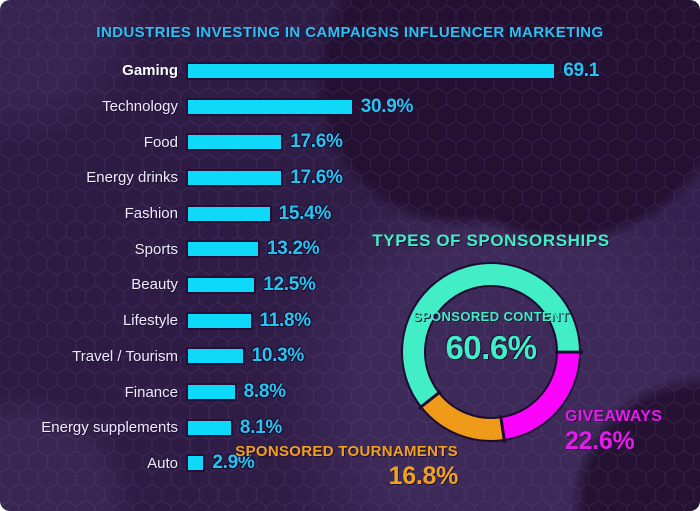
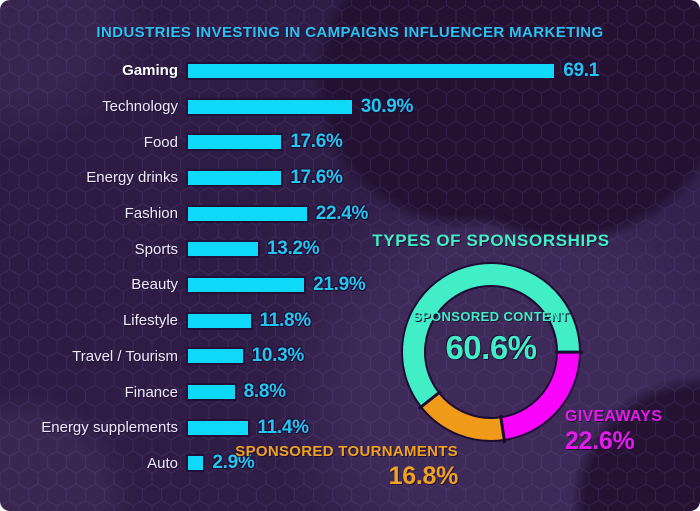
INDUSTRIES INVESTING IN CAMPAIGNS INFLUENCER MARKETING/Fashion: 15.4% -> 22.4%
INDUSTRIES INVESTING IN CAMPAIGNS INFLUENCER MARKETING/Beauty: 12.5% -> 21.9%
INDUSTRIES INVESTING IN CAMPAIGNS INFLUENCER MARKETING/Energy supplements: 8.1% -> 11.4%
